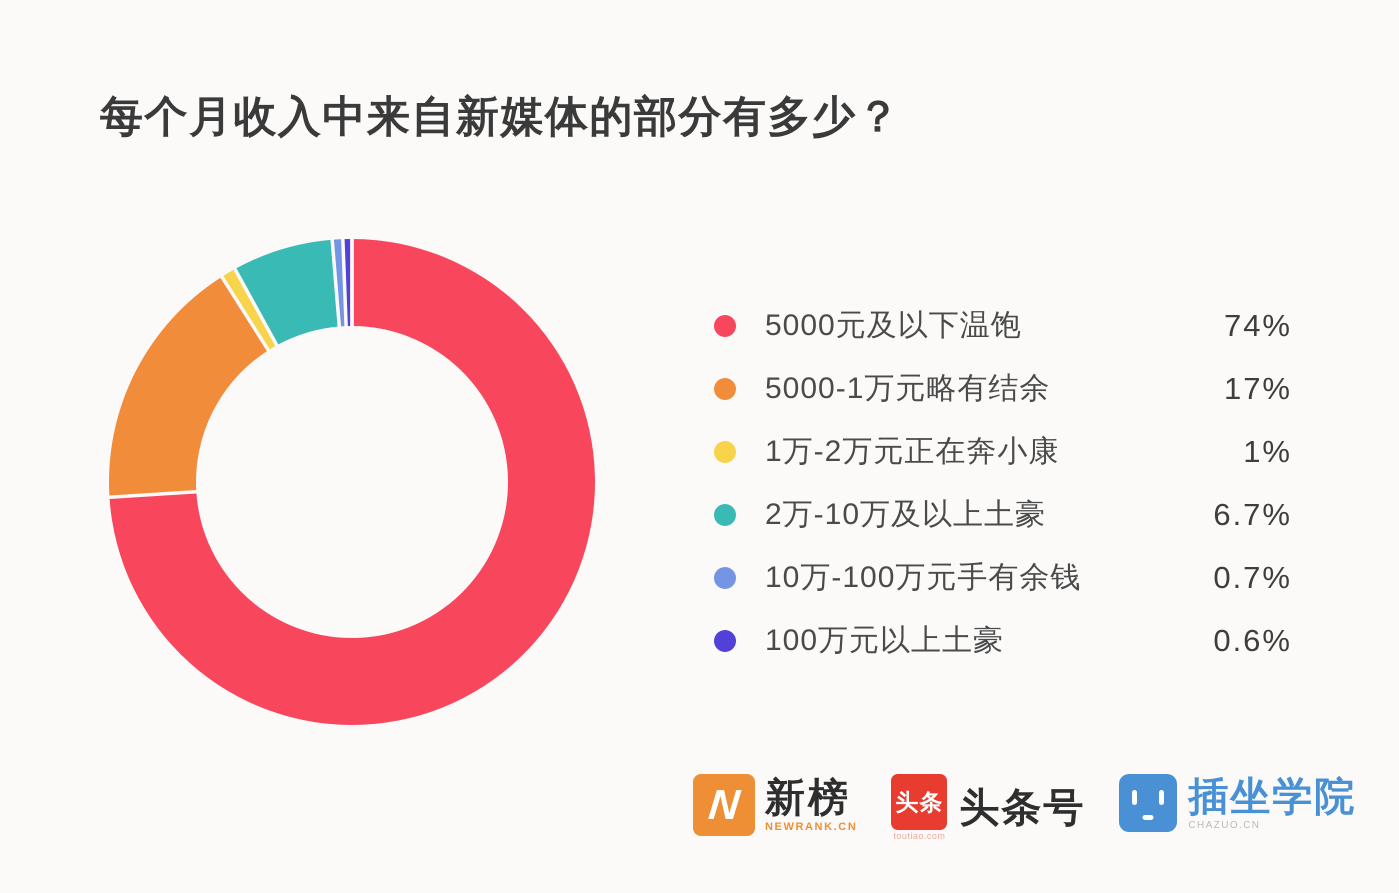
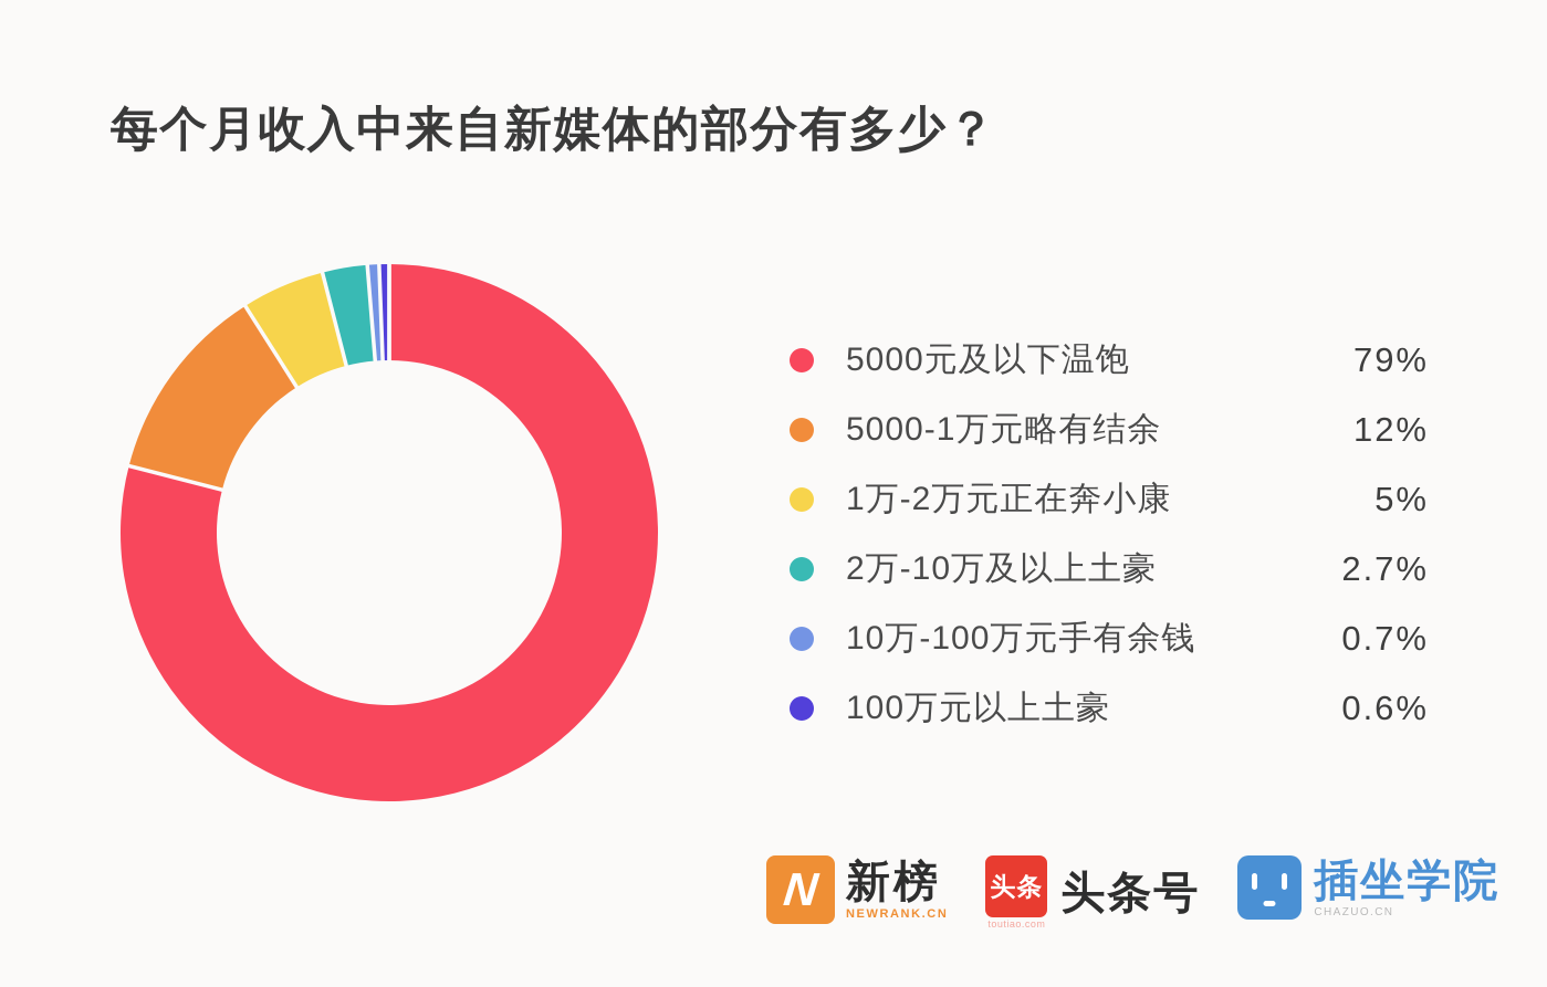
5000元及以下温饱: 74% -> 79%
5000-1万元略有结余: 17% -> 12%
1万-2万元正在奔小康: 1% -> 5%
2万-10万及以上土豪: 6.7% -> 2.7%
